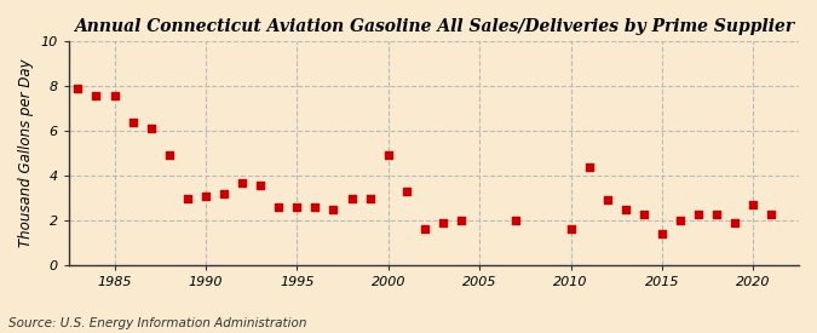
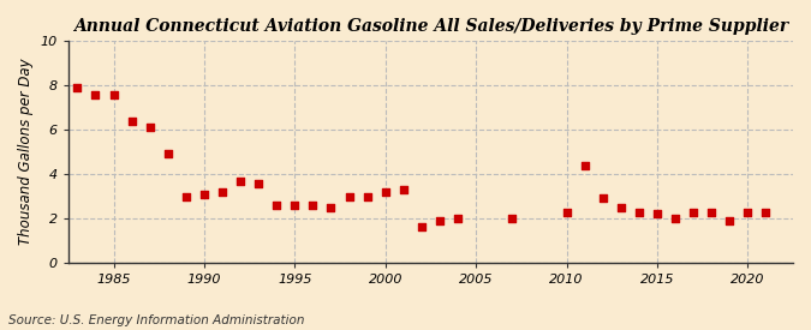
2000: 4.9 -> 3.2
2010: 1.6 -> 2.3
2015: 1.4 -> 2.2
2020: 2.7 -> 2.3
